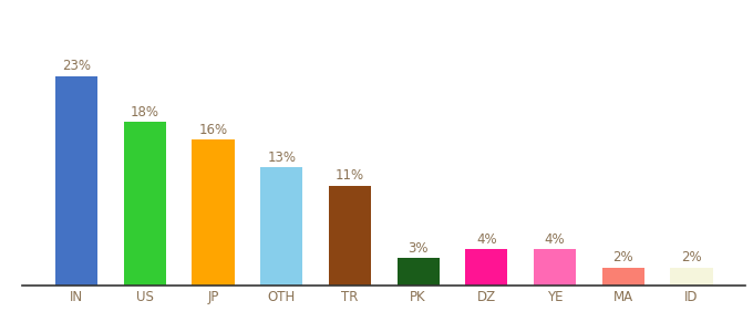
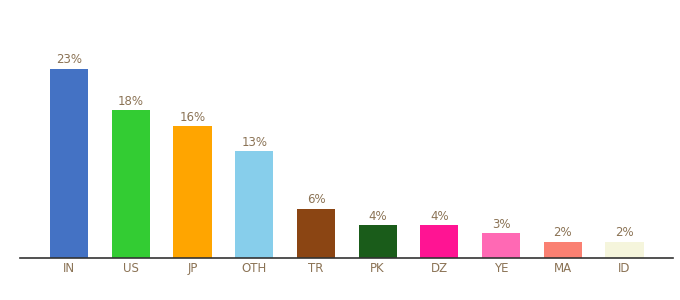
TR: 11% -> 6%
PK: 3% -> 4%
YE: 4% -> 3%
